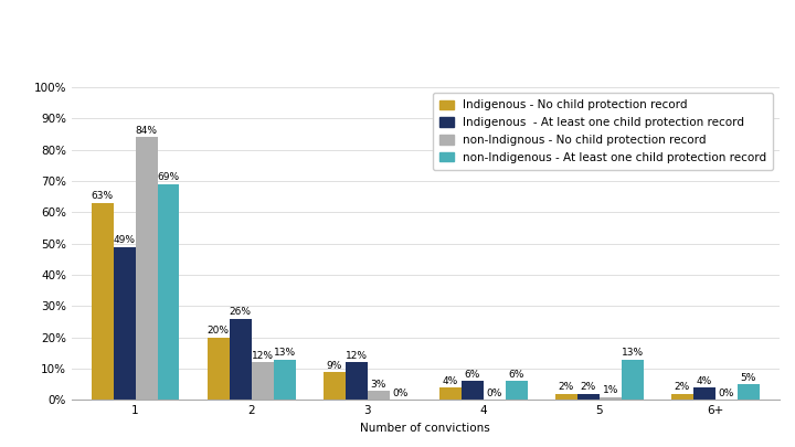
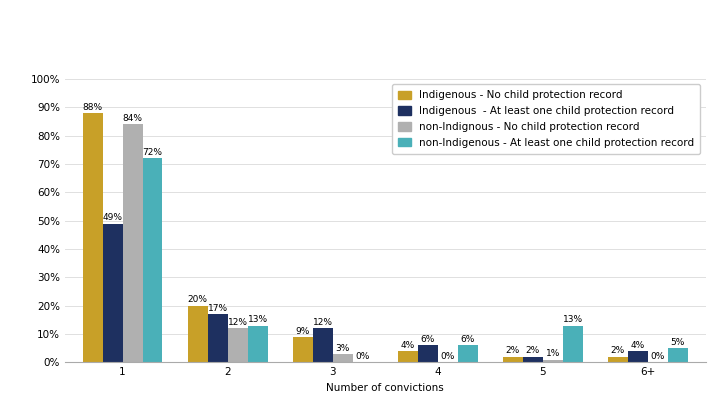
Indigenous - No child protection record/1: 63% -> 88%
non-Indigenous - At least one child protection record/1: 69% -> 72%
Indigenous - At least one child protection record/2: 26% -> 17%
